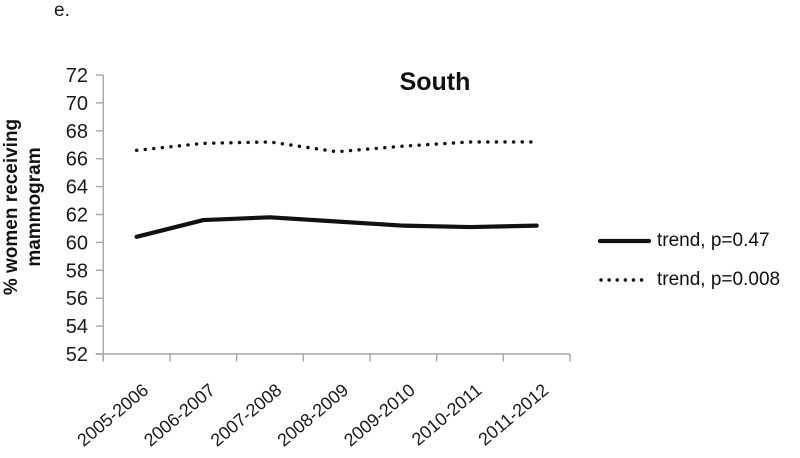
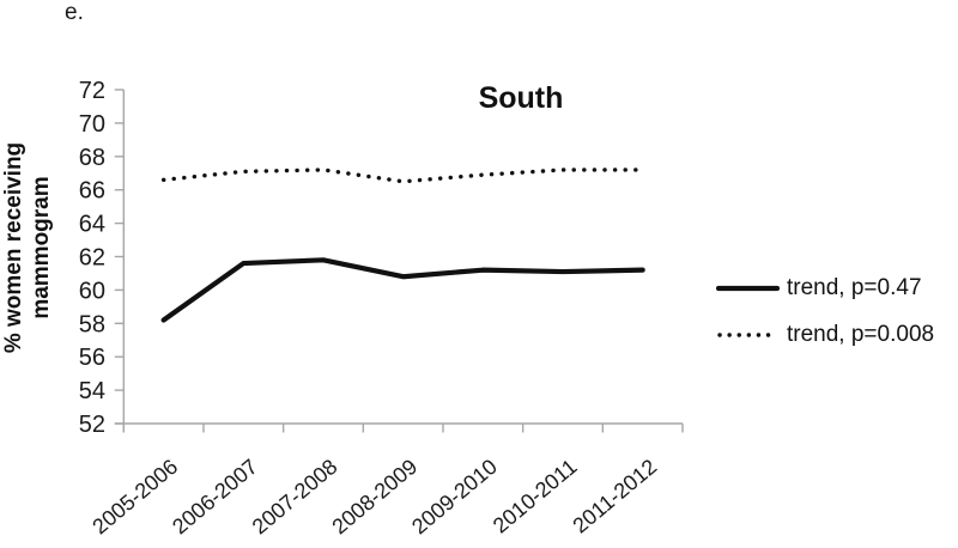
trend, p=0.47/2005-2006: 60.4 -> 58.2
trend, p=0.47/2008-2009: 61.5 -> 60.8
